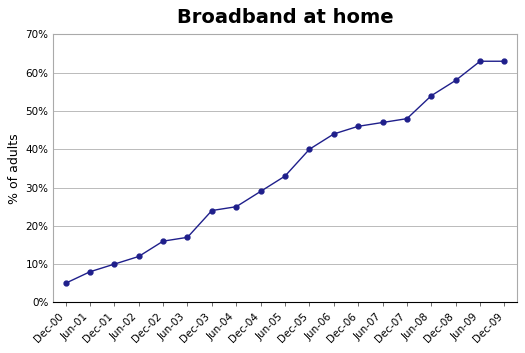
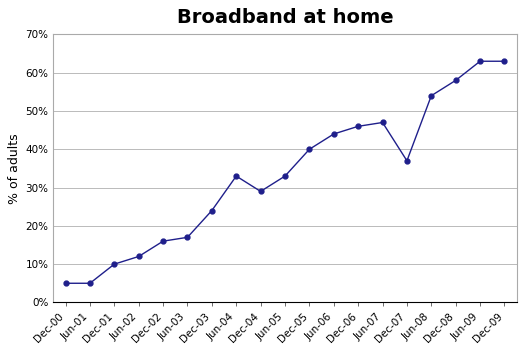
Jun-01: 8% -> 5%
Jun-04: 25% -> 33%
Dec-07: 48% -> 37%
